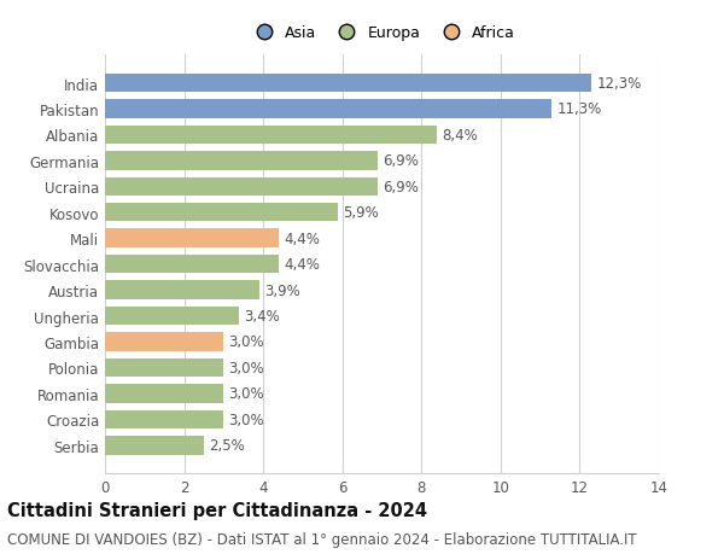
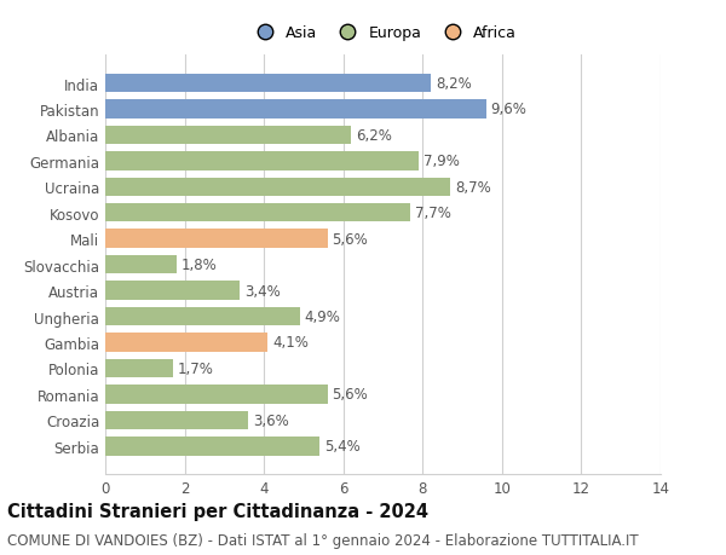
India: 12,3% -> 8,2%
Pakistan: 11,3% -> 9,6%
Albania: 8,4% -> 6,2%
Germania: 6,9% -> 7,9%
Ucraina: 6,9% -> 8,7%
Kosovo: 5,9% -> 7,7%
Mali: 4,4% -> 5,6%
Slovacchia: 4,4% -> 1,8%
Austria: 3,9% -> 3,4%
Ungheria: 3,4% -> 4,9%
Gambia: 3,0% -> 4,1%
Polonia: 3,0% -> 1,7%
Romania: 3,0% -> 5,6%
Croazia: 3,0% -> 3,6%
Serbia: 2,5% -> 5,4%
